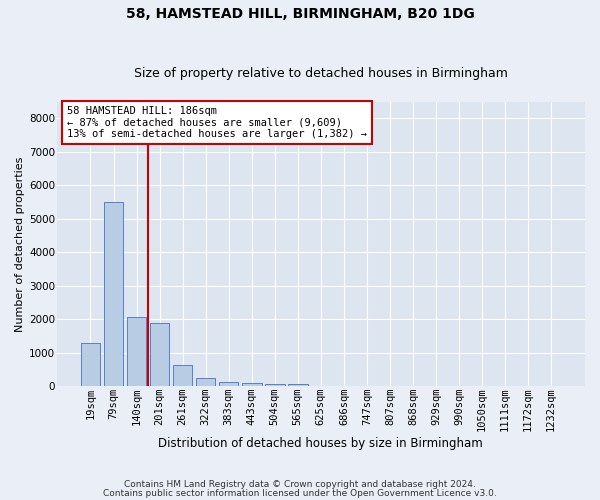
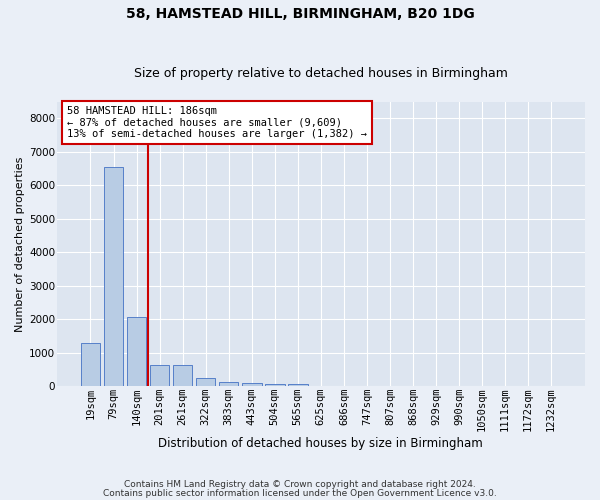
79sqm: 5500 -> 6550
201sqm: 1900 -> 650
